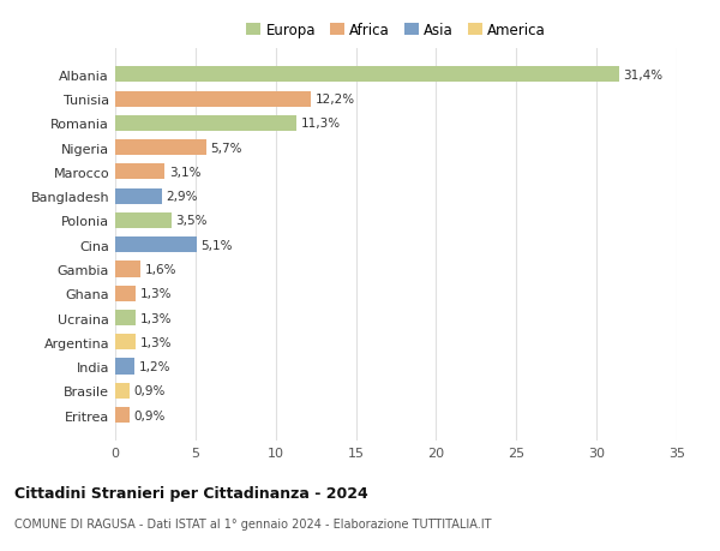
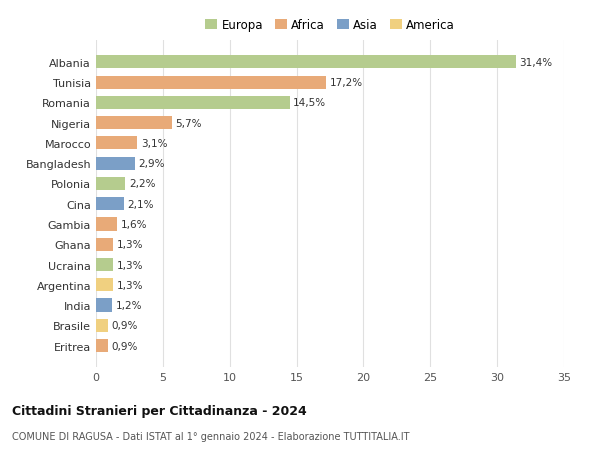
Tunisia: 12,2% -> 17,2%
Romania: 11,3% -> 14,5%
Polonia: 3,5% -> 2,2%
Cina: 5,1% -> 2,1%
